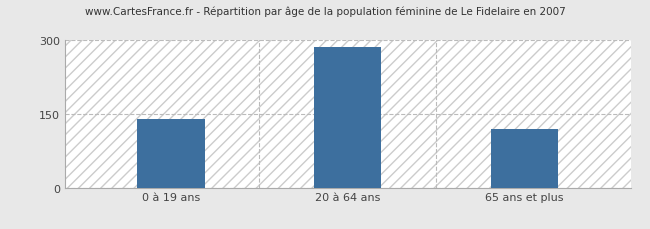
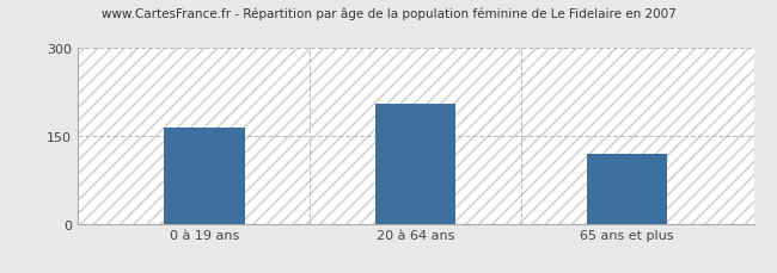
0 à 19 ans: 140 -> 165
20 à 64 ans: 287 -> 205
